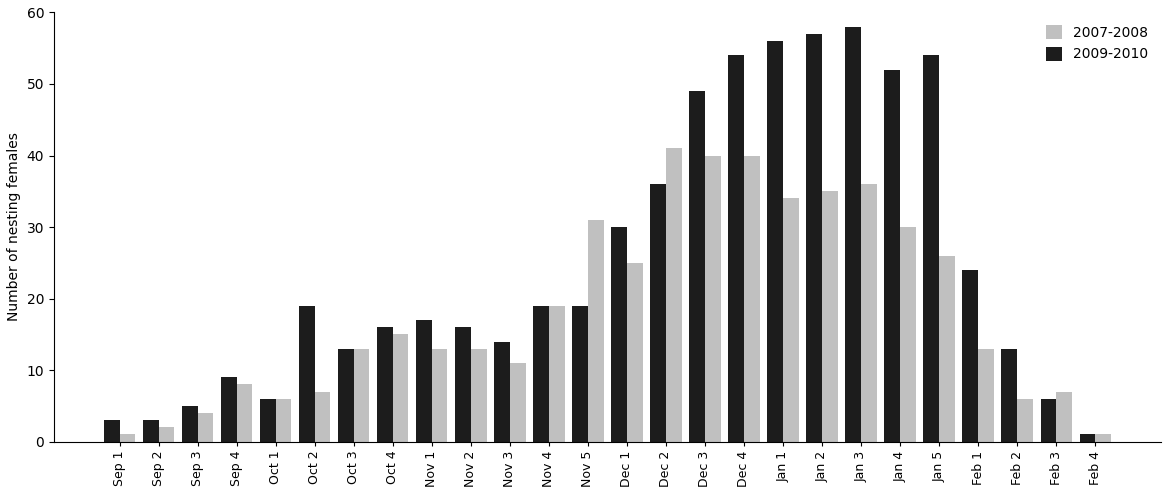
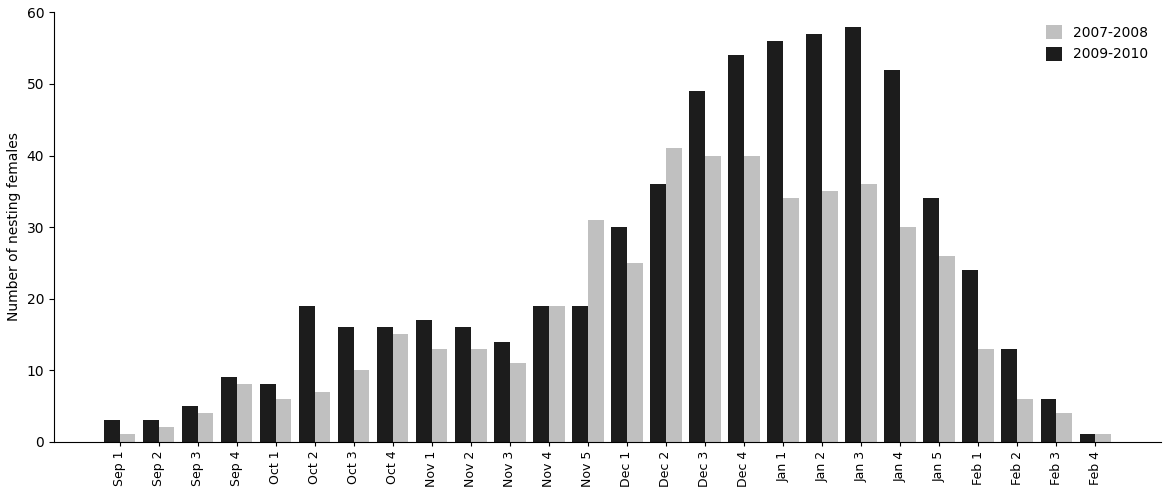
2009-2010/Oct 1: 6 -> 8
2009-2010/Oct 3: 13 -> 16
2007-2008/Oct 3: 13 -> 10
2009-2010/Jan 5: 54 -> 34
2007-2008/Feb 3: 7 -> 4
